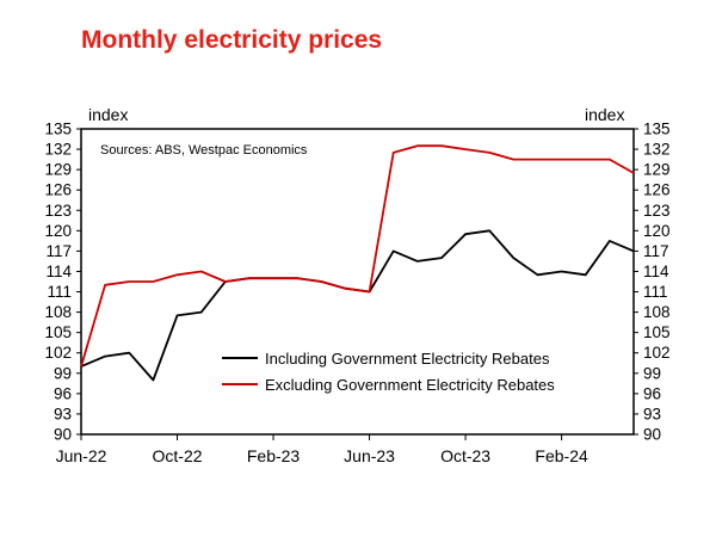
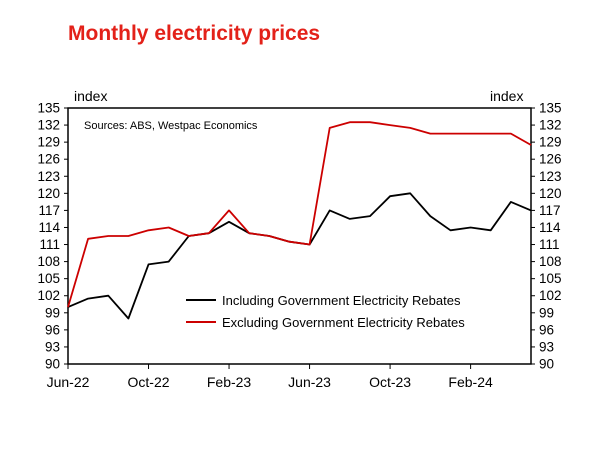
Including Government Electricity Rebates/Feb-23: 113 -> 115
Excluding Government Electricity Rebates/Feb-23: 113 -> 117
